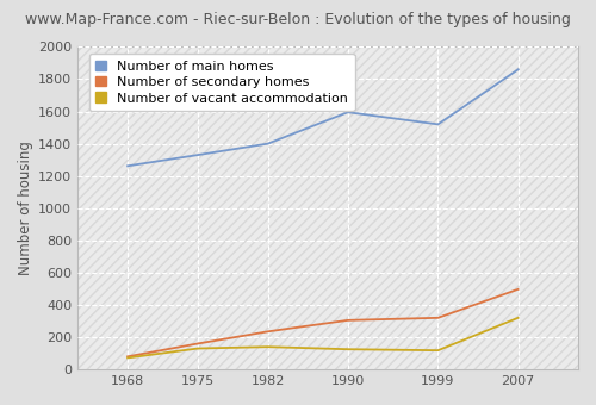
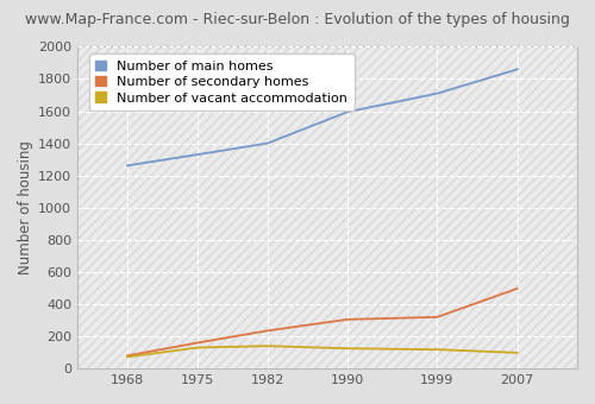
Number of main homes/1999: 1520 -> 1710
Number of vacant accommodation/2007: 320 -> 100
